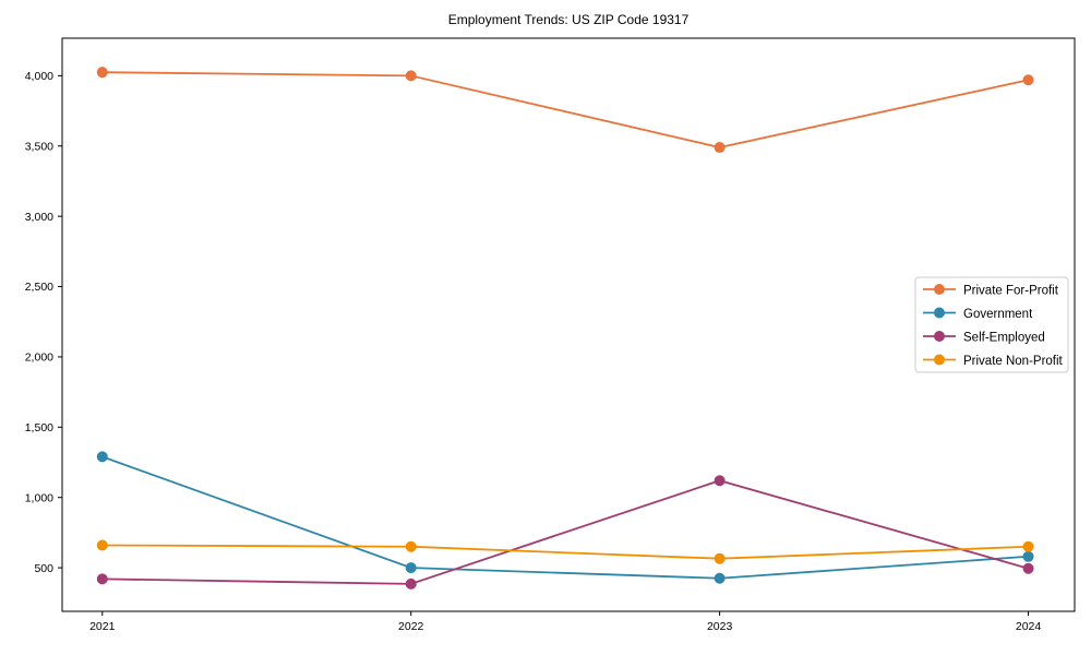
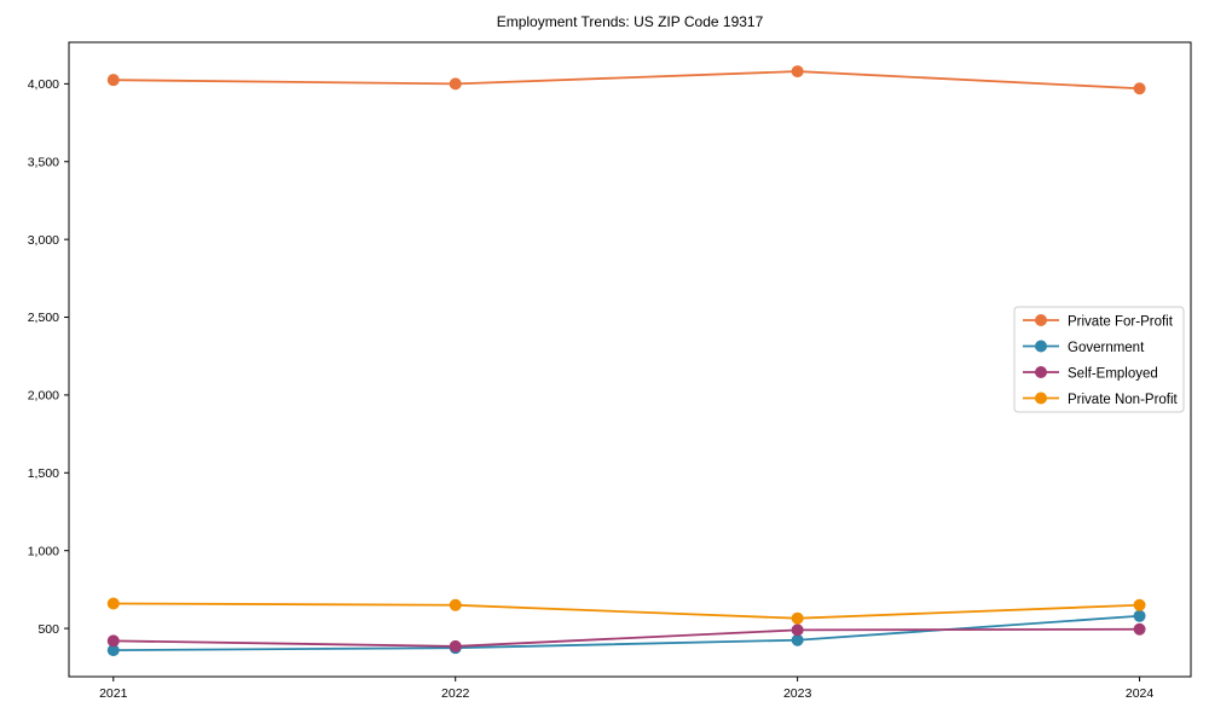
Government/2021: 1290 -> 360
Government/2022: 500 -> 380
Private For-Profit/2023: 3490 -> 4080
Self-Employed/2023: 1120 -> 490
